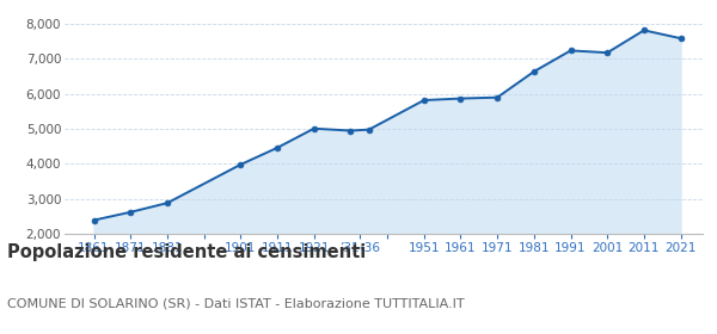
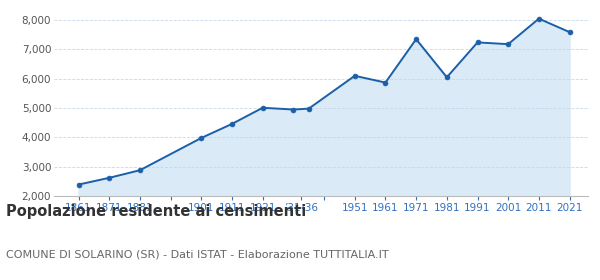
1951: 5,820 -> 6,100
1971: 5,900 -> 7,350
1981: 6,640 -> 6,050
2011: 7,820 -> 8,050
